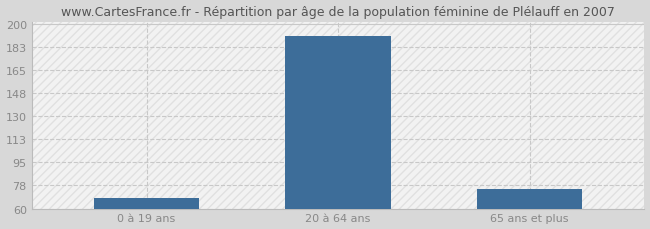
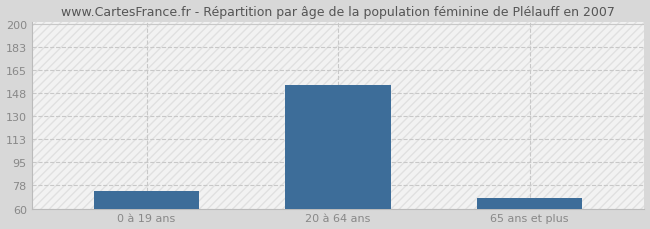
0 à 19 ans: 68 -> 73
20 à 64 ans: 191 -> 154
65 ans et plus: 75 -> 68
